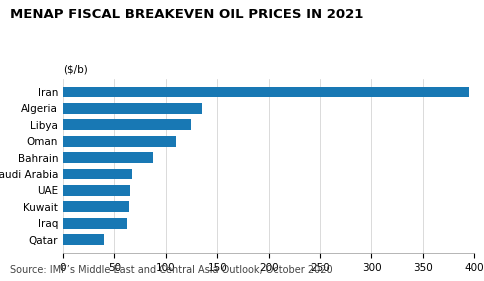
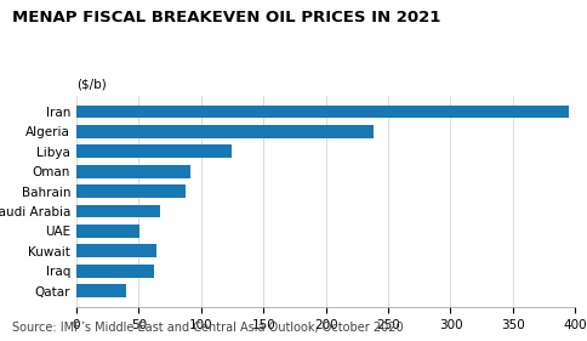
Algeria: 135 -> 238
Oman: 110 -> 91
UAE: 65 -> 51
